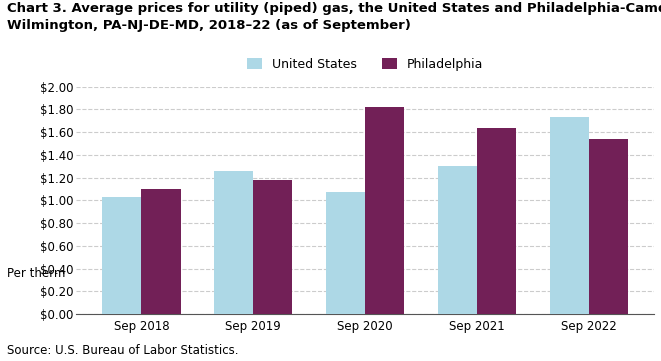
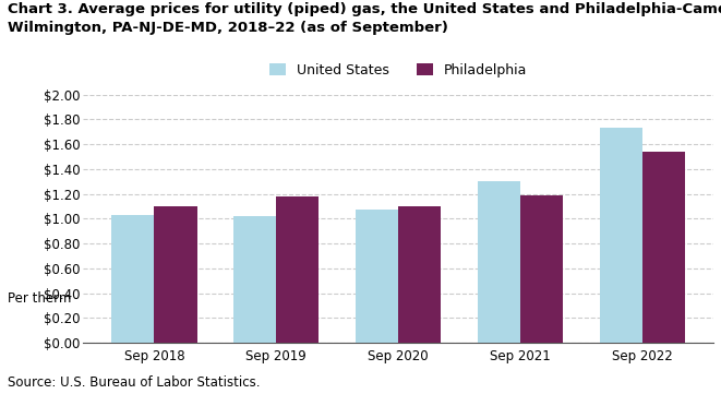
United States/Sep 2019: $1.26 -> $1.02
Philadelphia/Sep 2020: $1.82 -> $1.10
Philadelphia/Sep 2021: $1.64 -> $1.19
